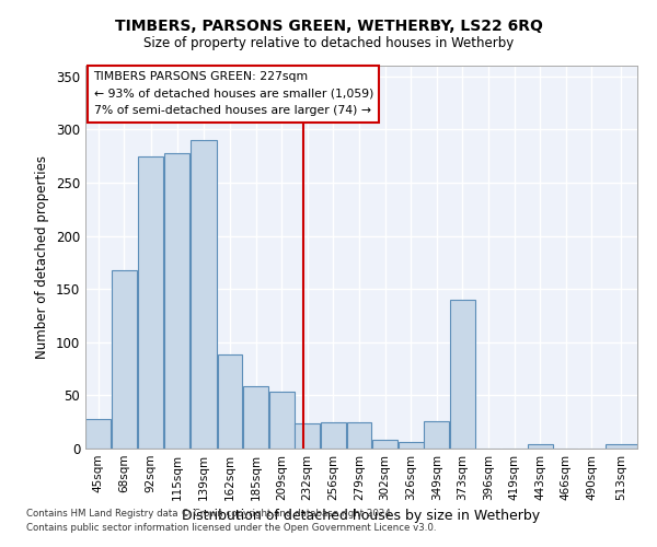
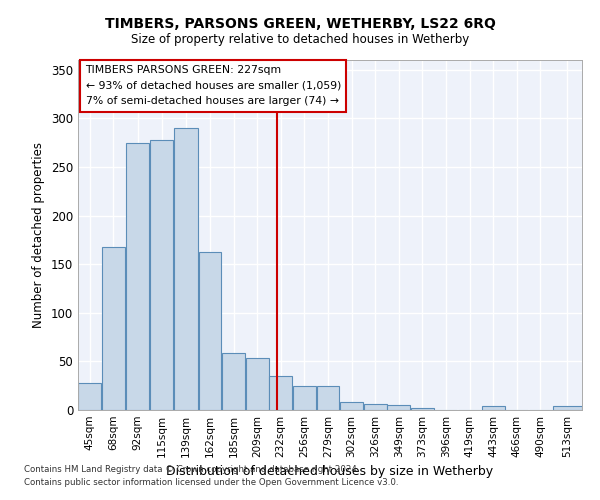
162sqm: 88 -> 163
232sqm: 24 -> 35
349sqm: 26 -> 5
373sqm: 140 -> 2
